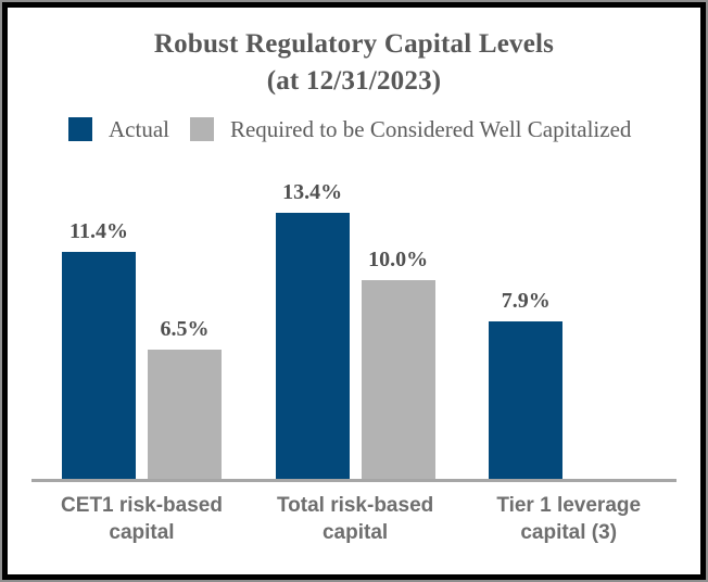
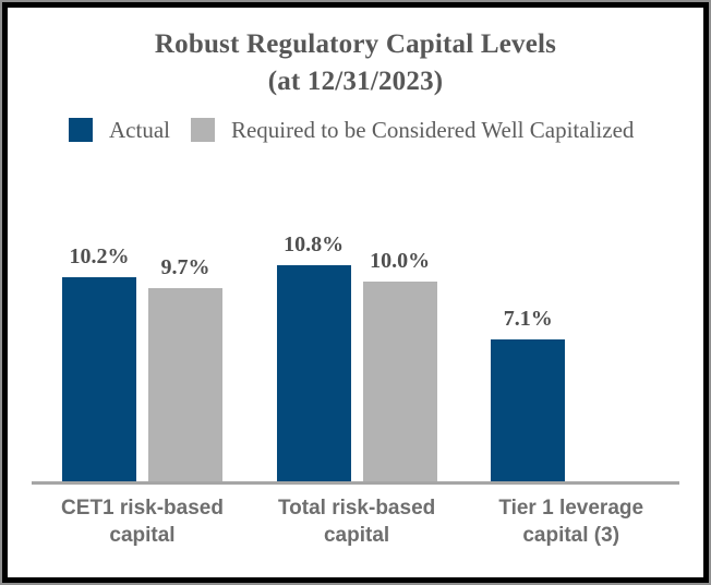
Actual/CET1 risk-based capital: 11.4% -> 10.2%
Required to be Considered Well Capitalized/CET1 risk-based capital: 6.5% -> 9.7%
Actual/Total risk-based capital: 13.4% -> 10.8%
Actual/Tier 1 leverage capital (3): 7.9% -> 7.1%
